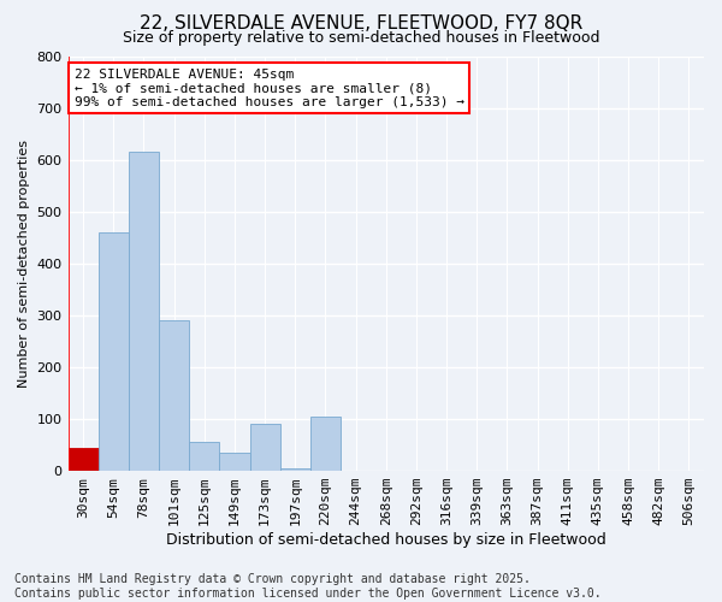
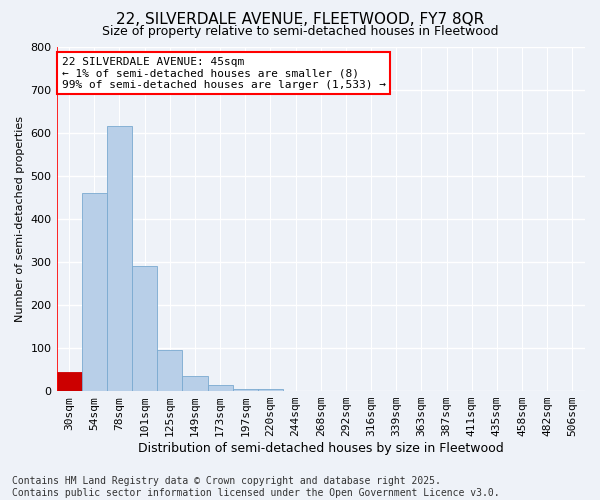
125sqm: 55 -> 95
173sqm: 90 -> 13
220sqm: 105 -> 5
